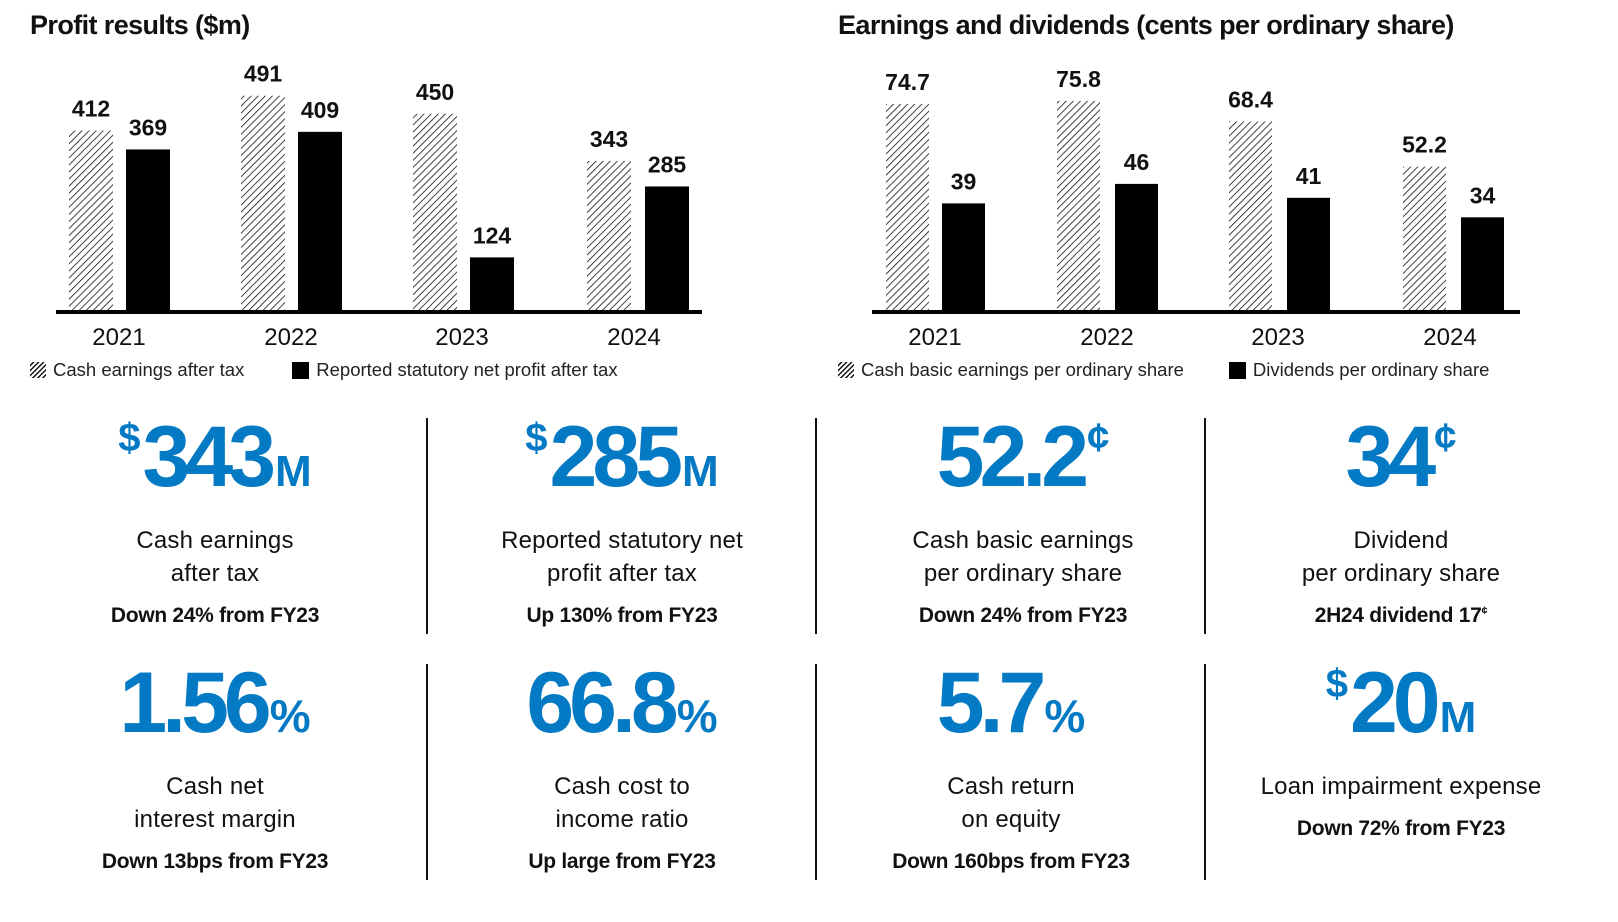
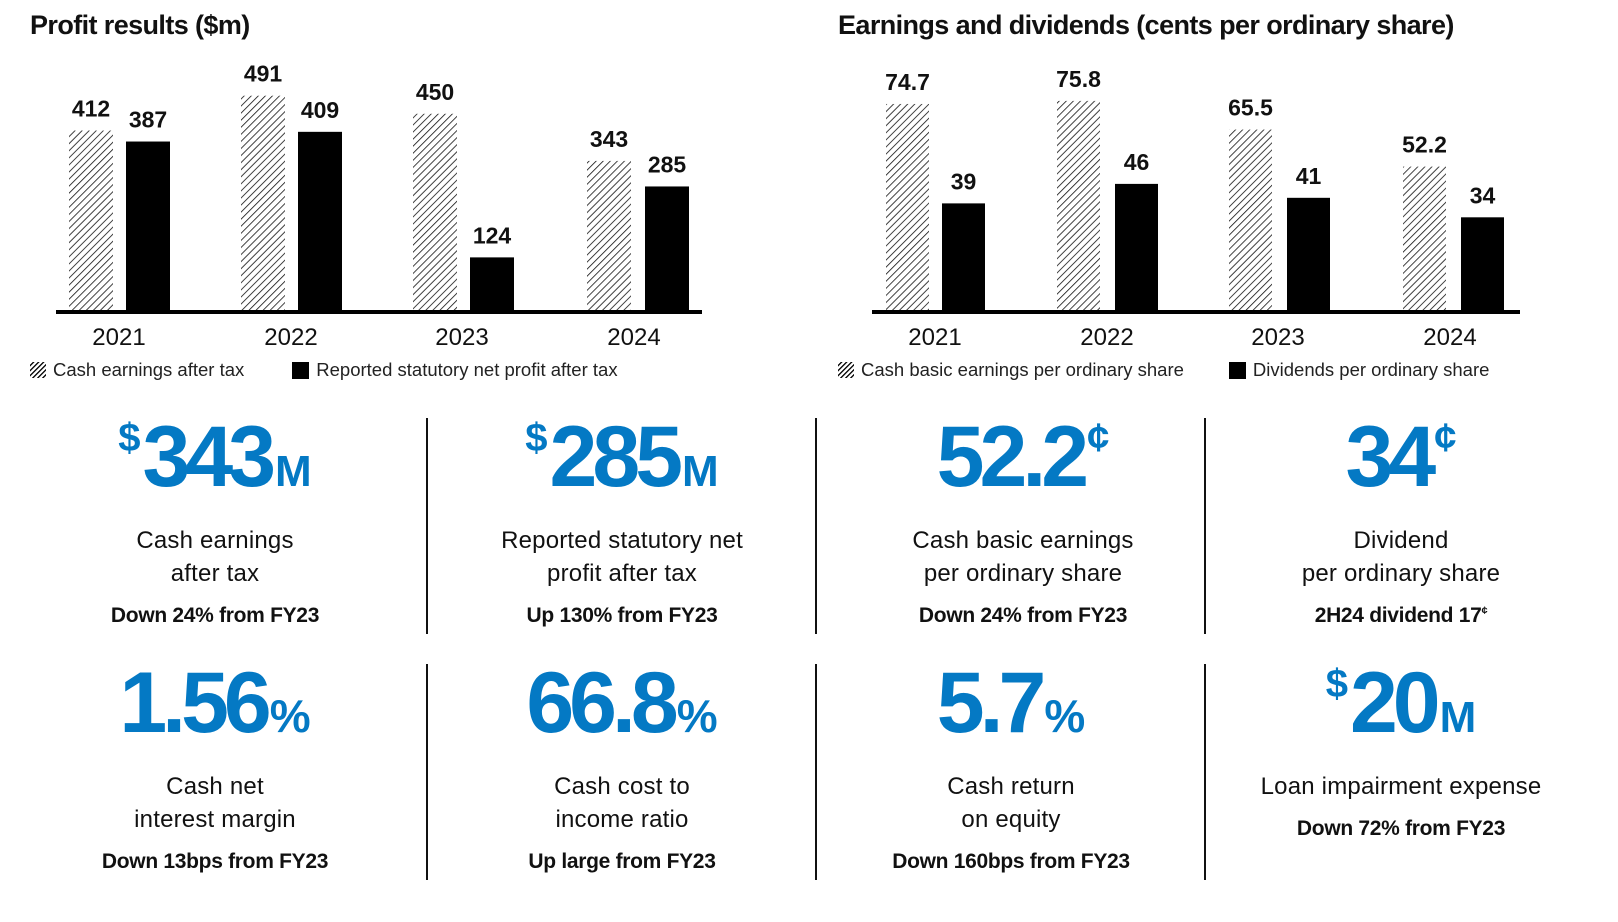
Profit results ($m)/Reported statutory net profit after tax/2021: 369 -> 387
Earnings and dividends (cents per ordinary share)/Cash basic earnings per ordinary share/2023: 68.4 -> 65.5
